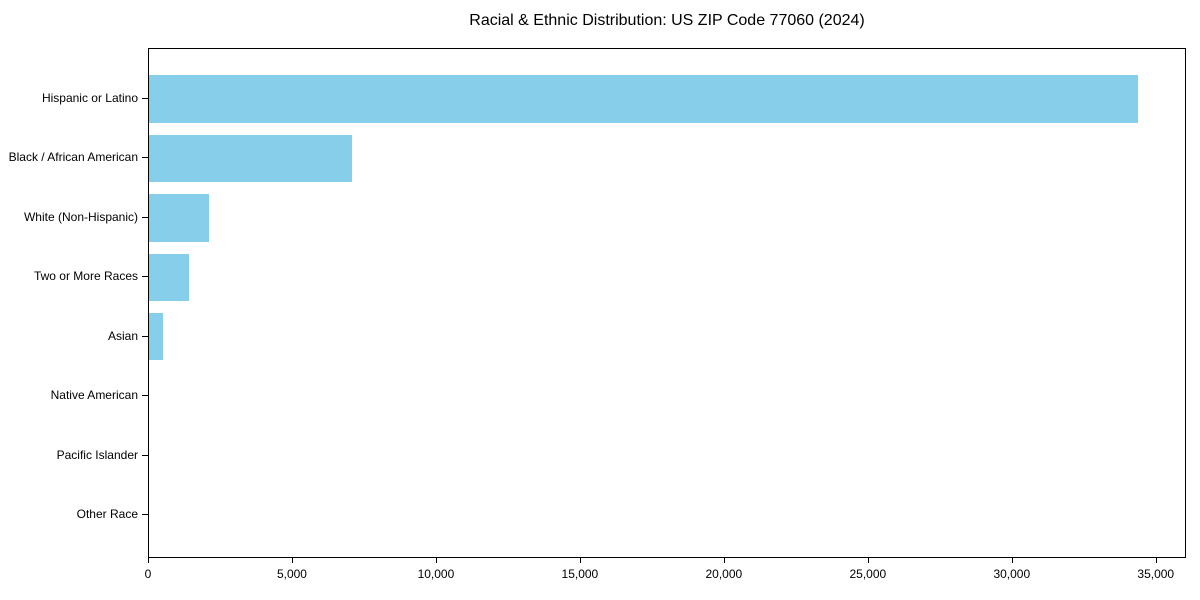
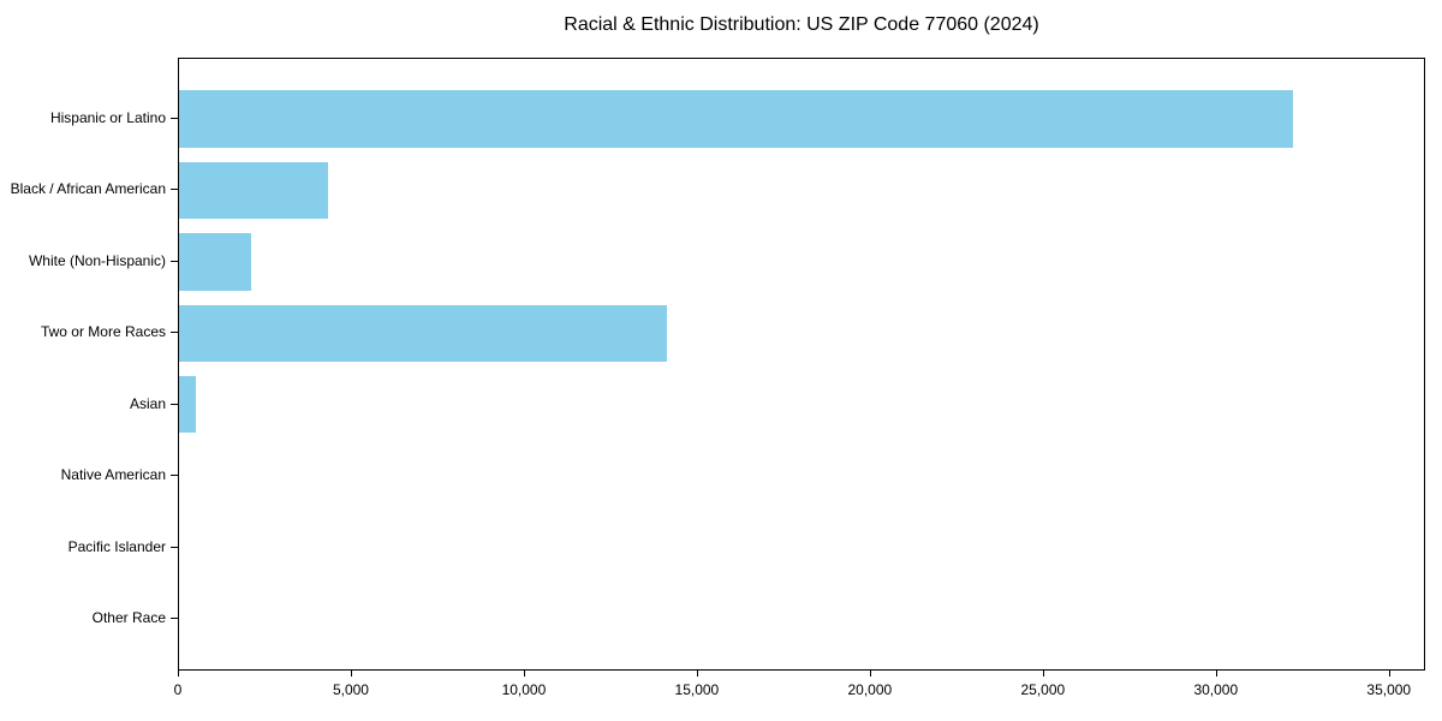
Hispanic or Latino: 34400 -> 32200
Black / African American: 7000 -> 4300
Two or More Races: 1400 -> 14100
